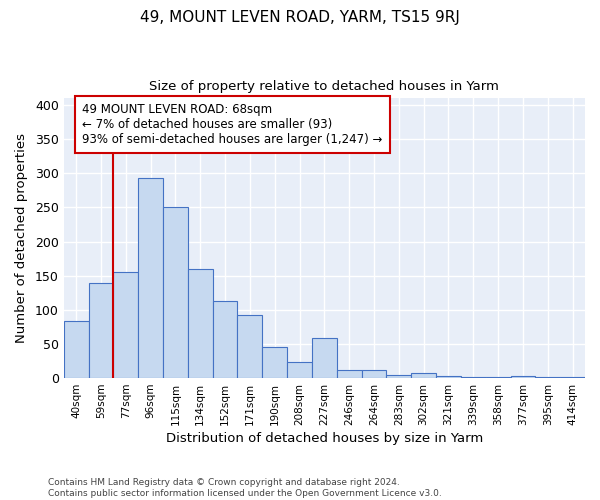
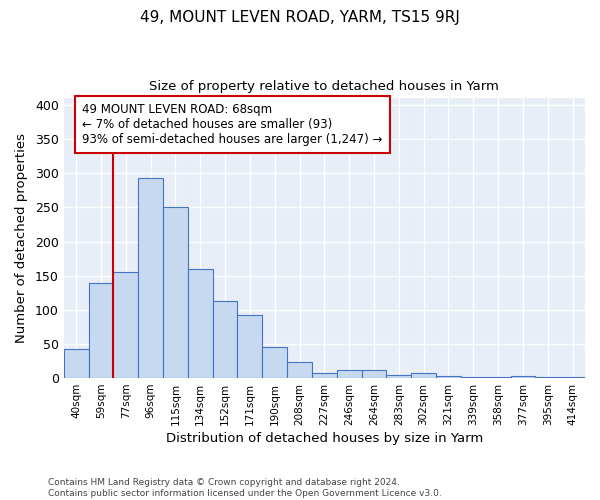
40sqm: 84 -> 42
227sqm: 58 -> 8
